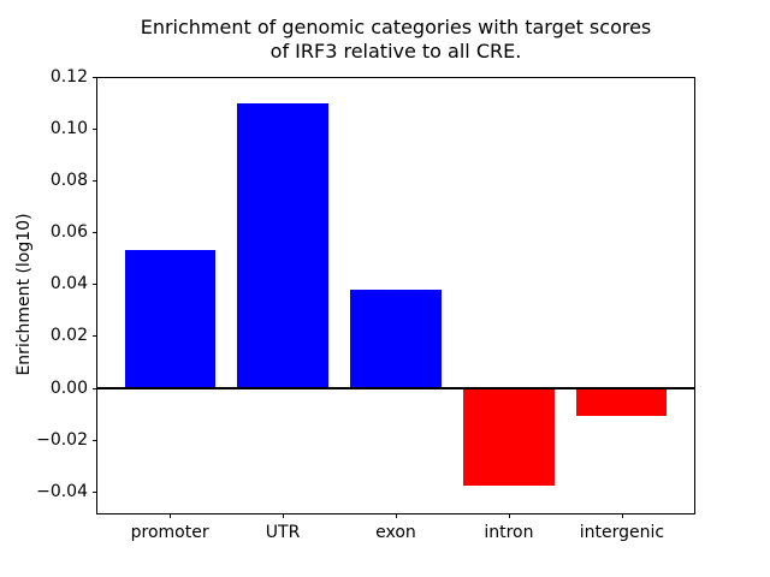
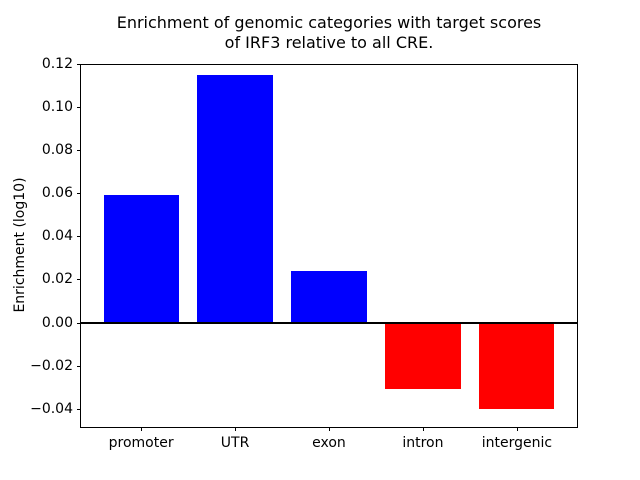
promoter: 0.053 -> 0.059
UTR: 0.110 -> 0.115
exon: 0.038 -> 0.024
intron: -0.038 -> -0.031
intergenic: -0.011 -> -0.040
